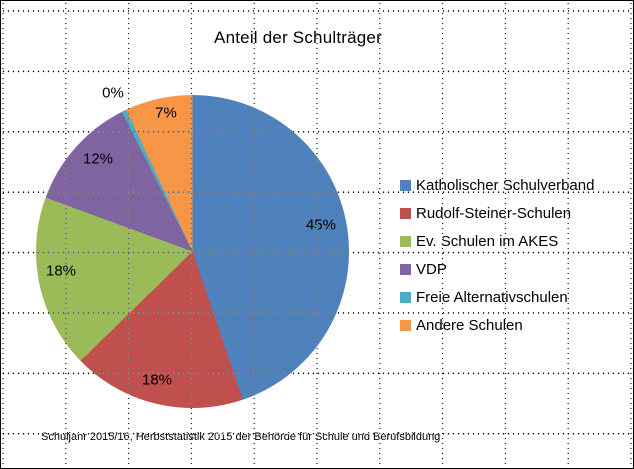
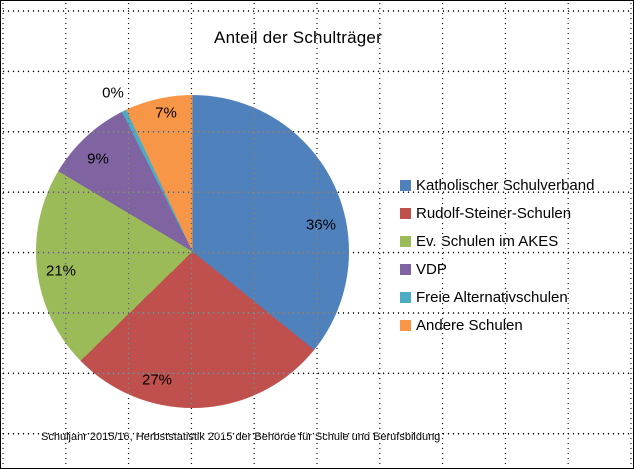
Katholischer Schulverband: 45% -> 36%
Rudolf-Steiner-Schulen: 18% -> 27%
Ev. Schulen im AKES: 18% -> 21%
VDP: 12% -> 9%
